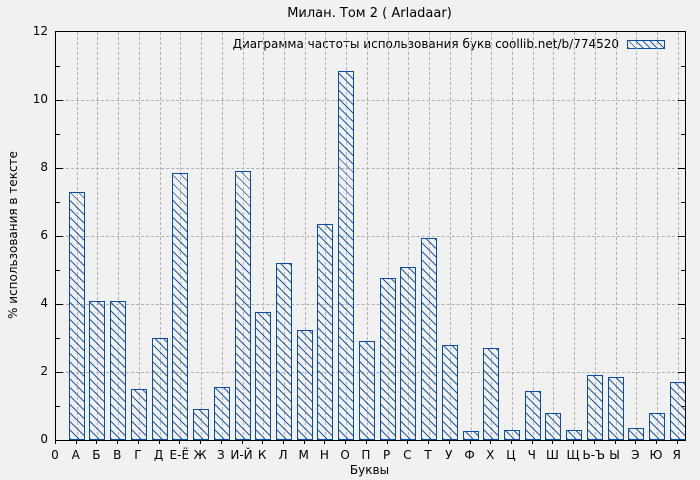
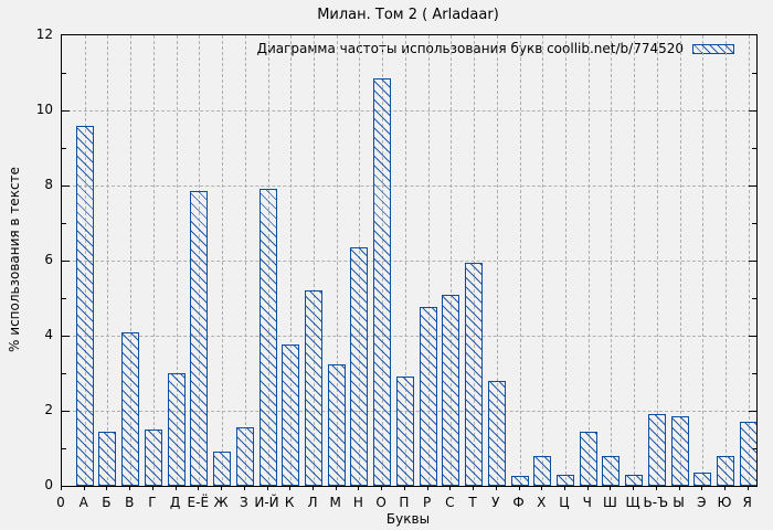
А: 7.3 -> 9.6
Б: 4.1 -> 1.4
Х: 2.7 -> 0.8
